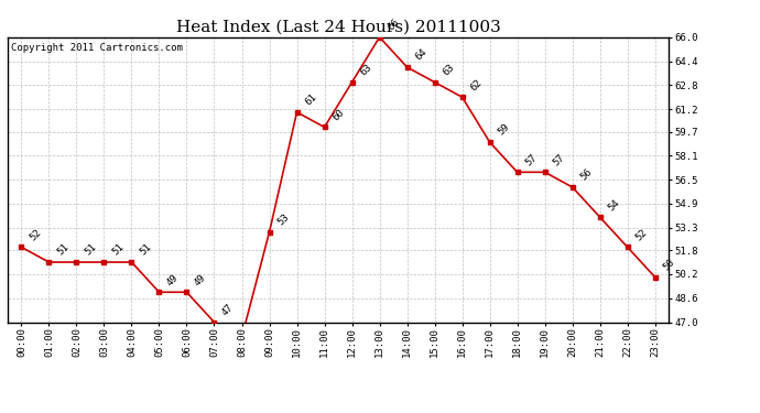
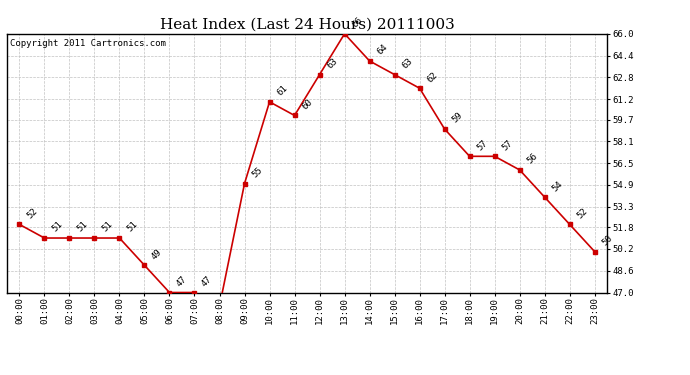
06:00: 49 -> 47
09:00: 53 -> 55
